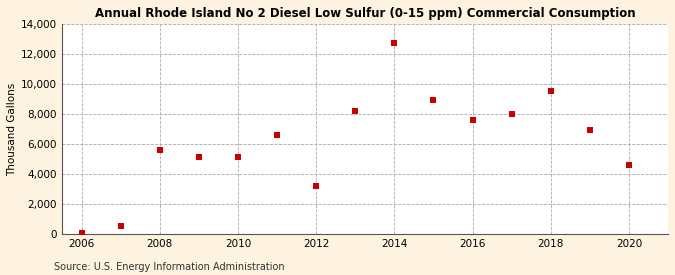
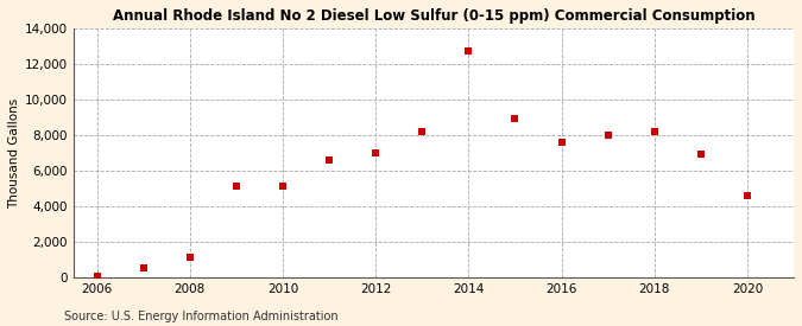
2008: 5,600 -> 1,100
2012: 3,200 -> 7,000
2018: 9,500 -> 8,200
